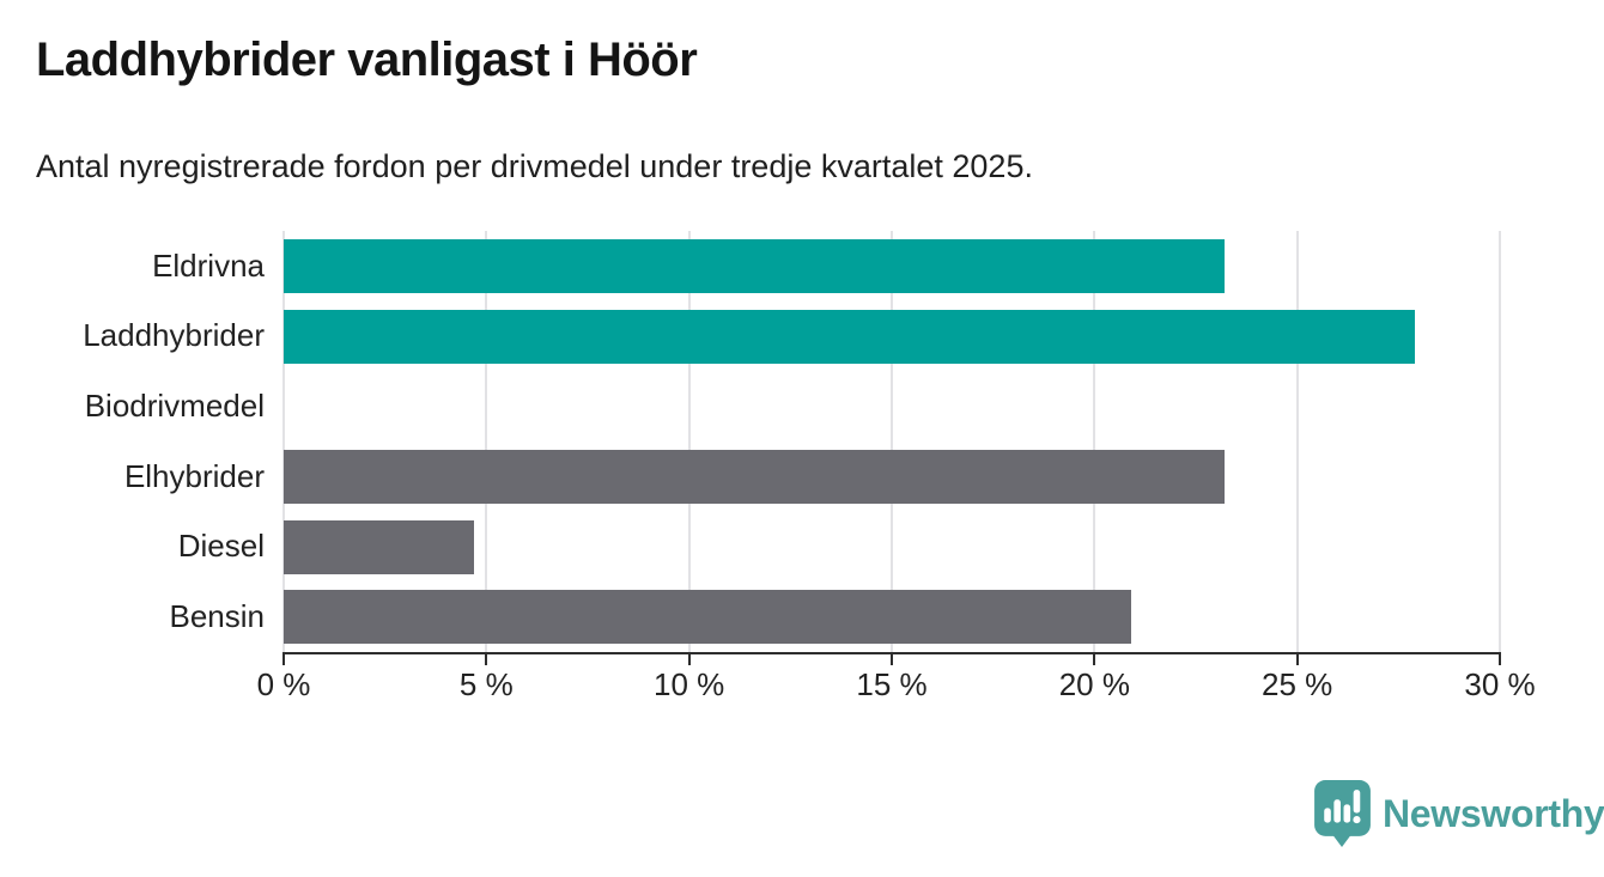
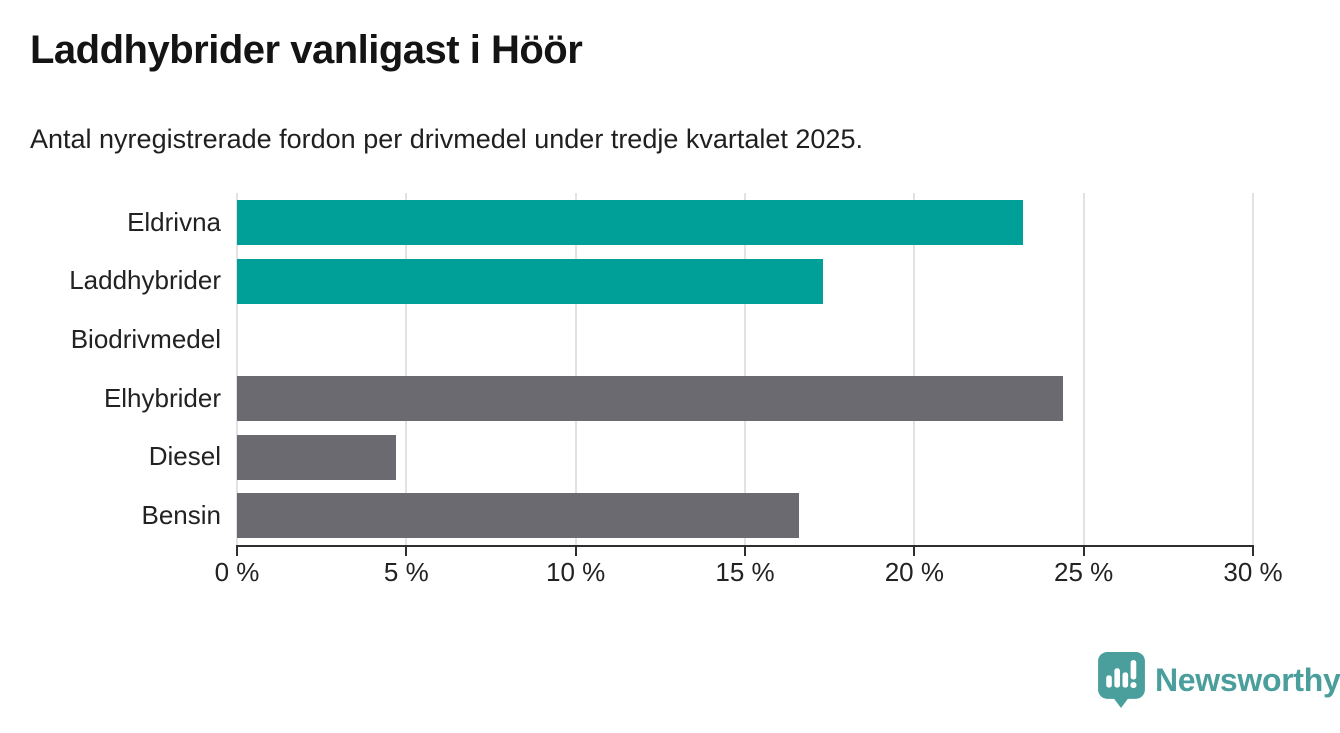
Laddhybrider: 27.9% -> 17.3%
Elhybrider: 23.2% -> 24.4%
Bensin: 20.9% -> 16.6%
